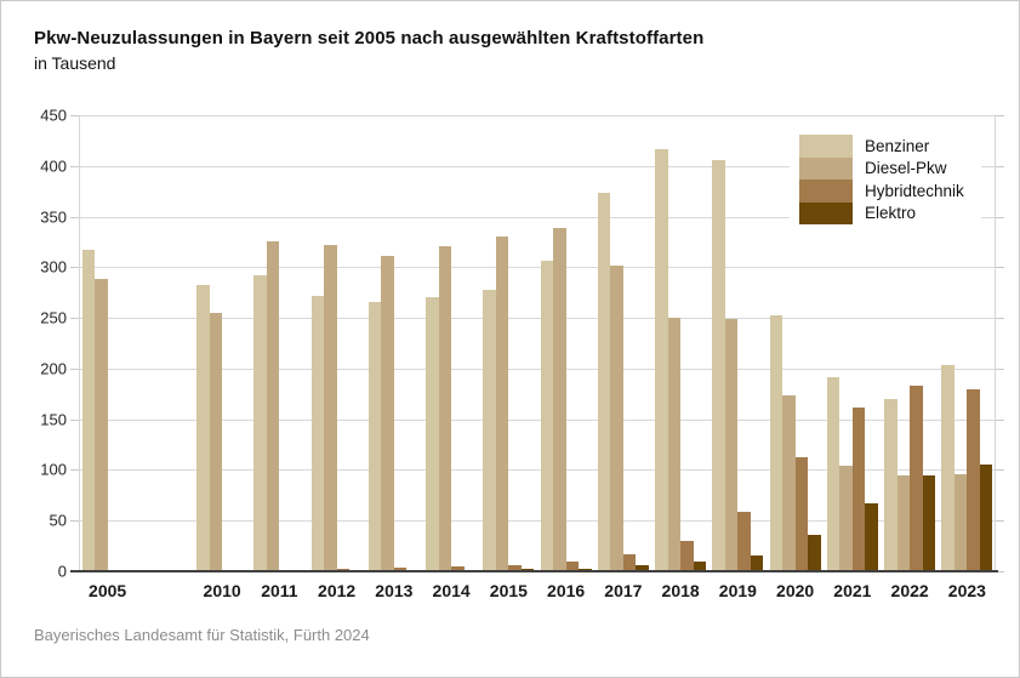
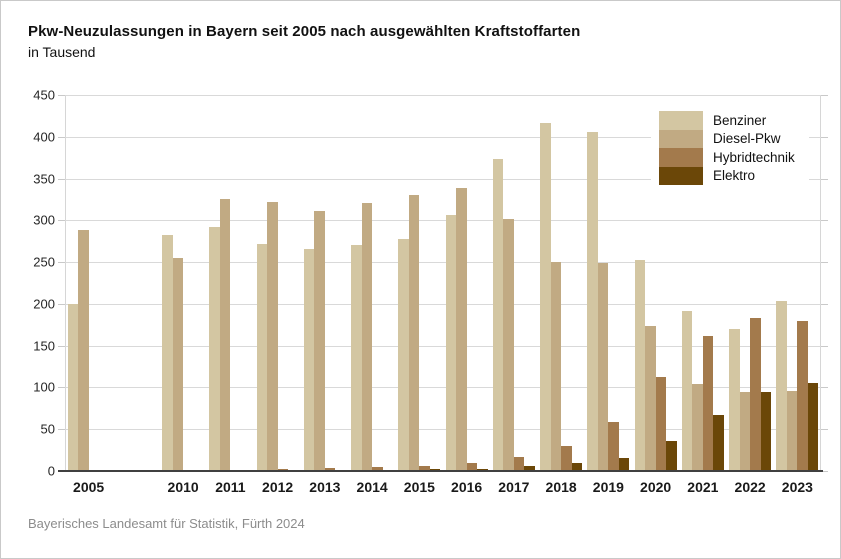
Benziner/2005: 320 -> 200
